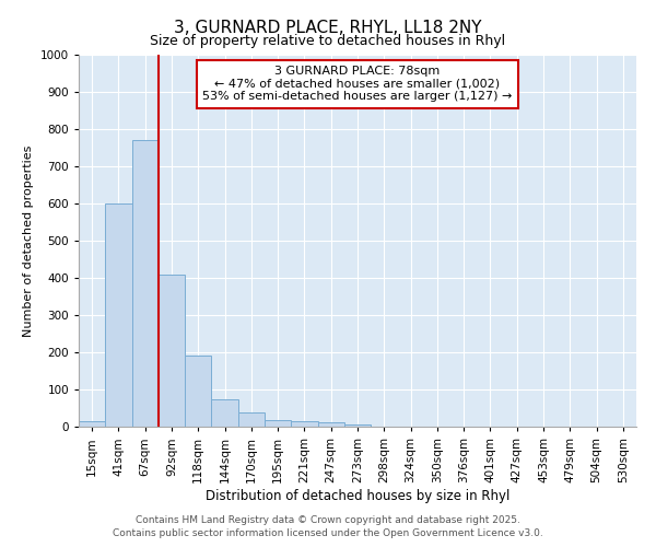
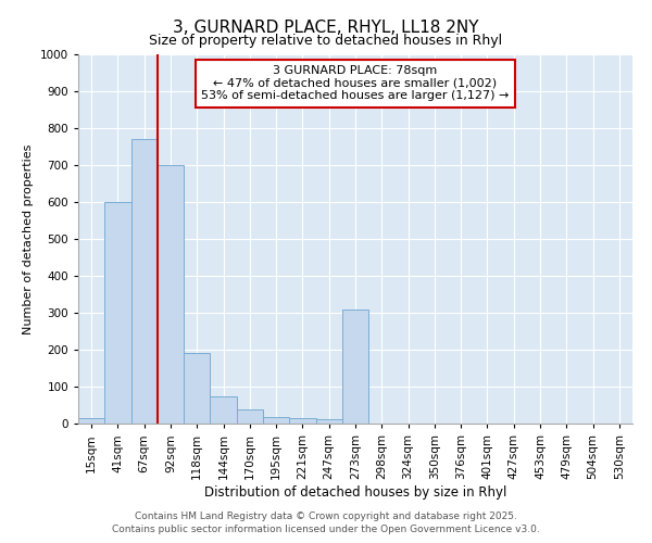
92sqm: 410 -> 700
273sqm: 5 -> 310
